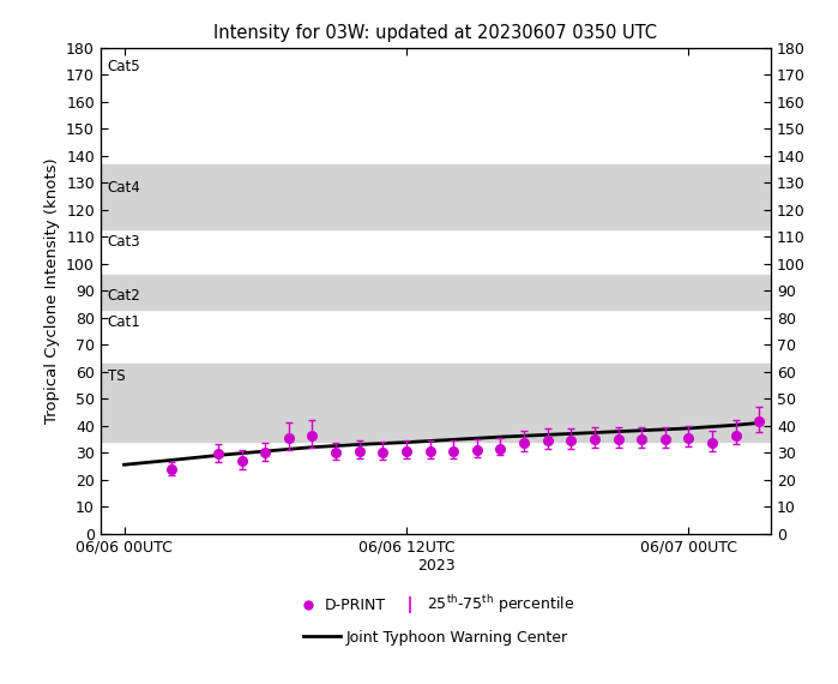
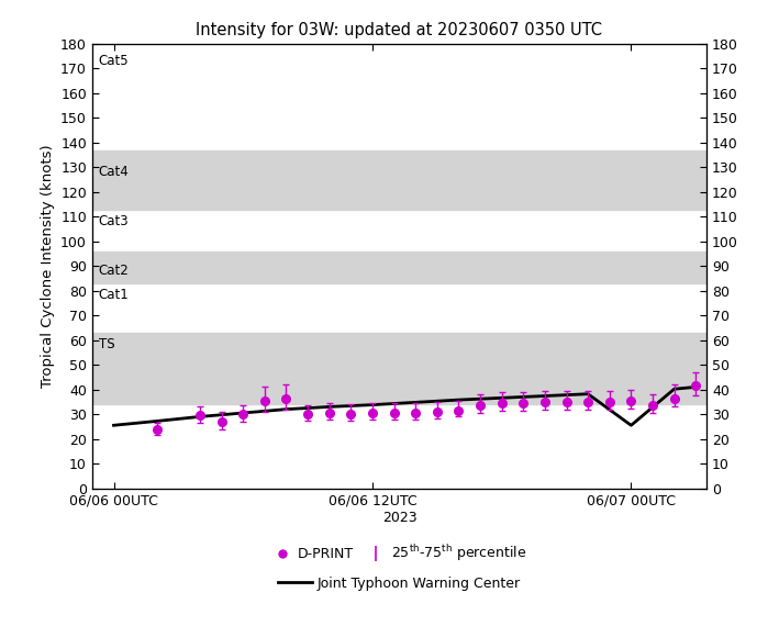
Joint Typhoon Warning Center/06/07 00UTC: 39.0 -> 25.5
